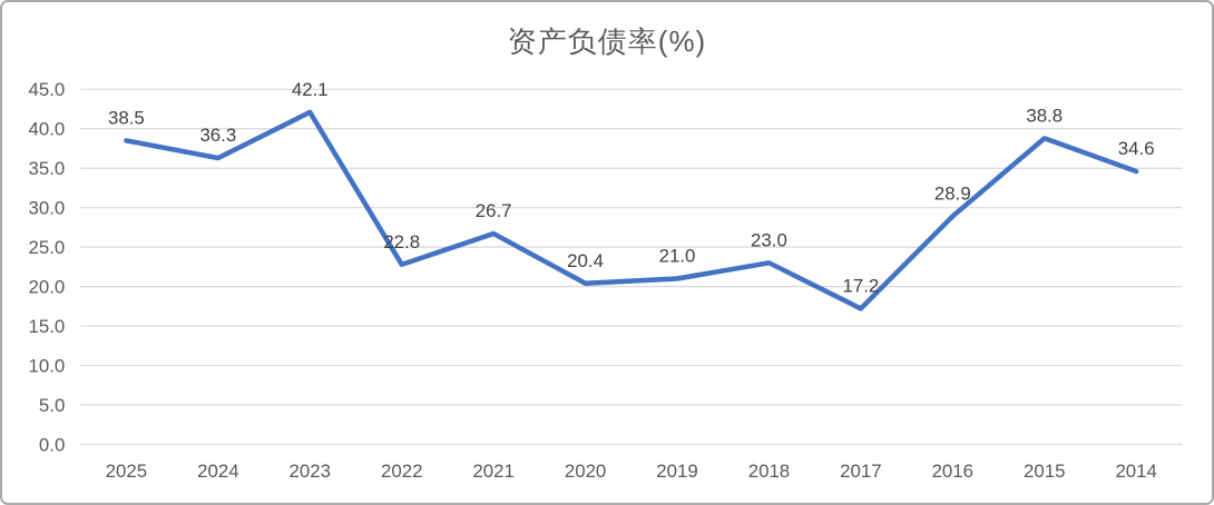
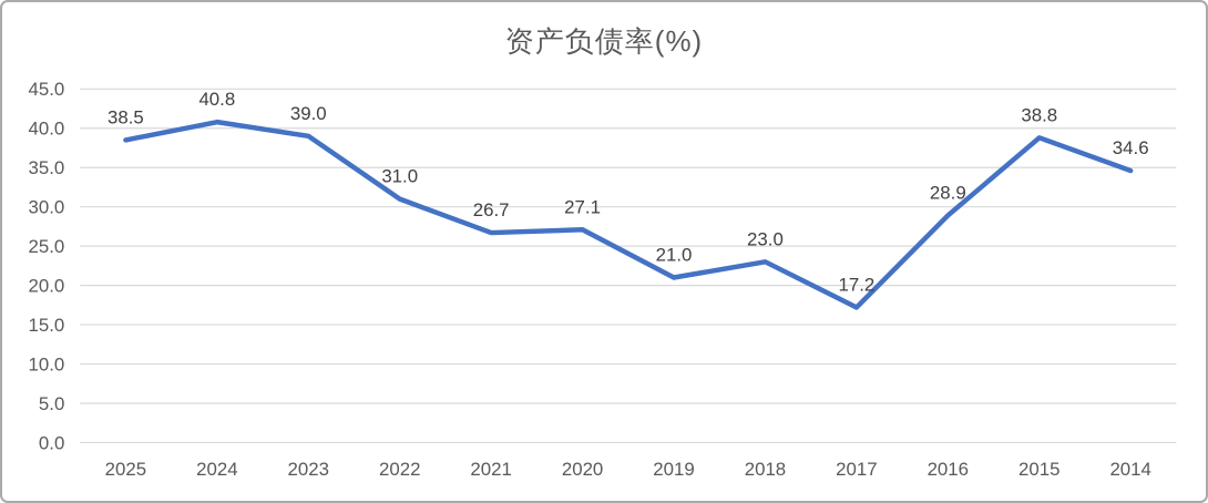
2024: 36.3 -> 40.8
2023: 42.1 -> 39.0
2022: 22.8 -> 31.0
2020: 20.4 -> 27.1
